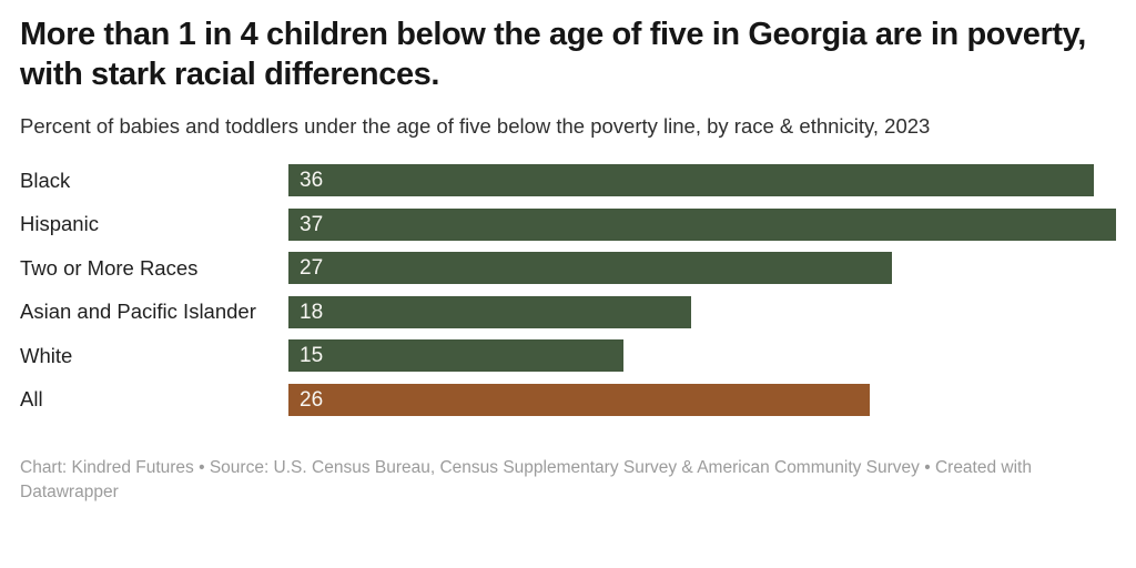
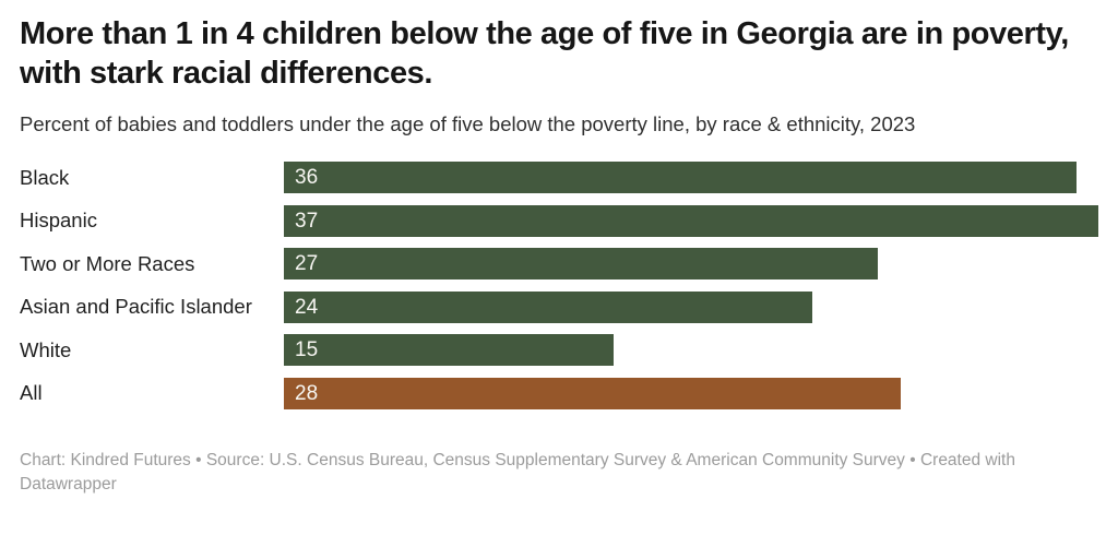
Asian and Pacific Islander: 18 -> 24
All: 26 -> 28
